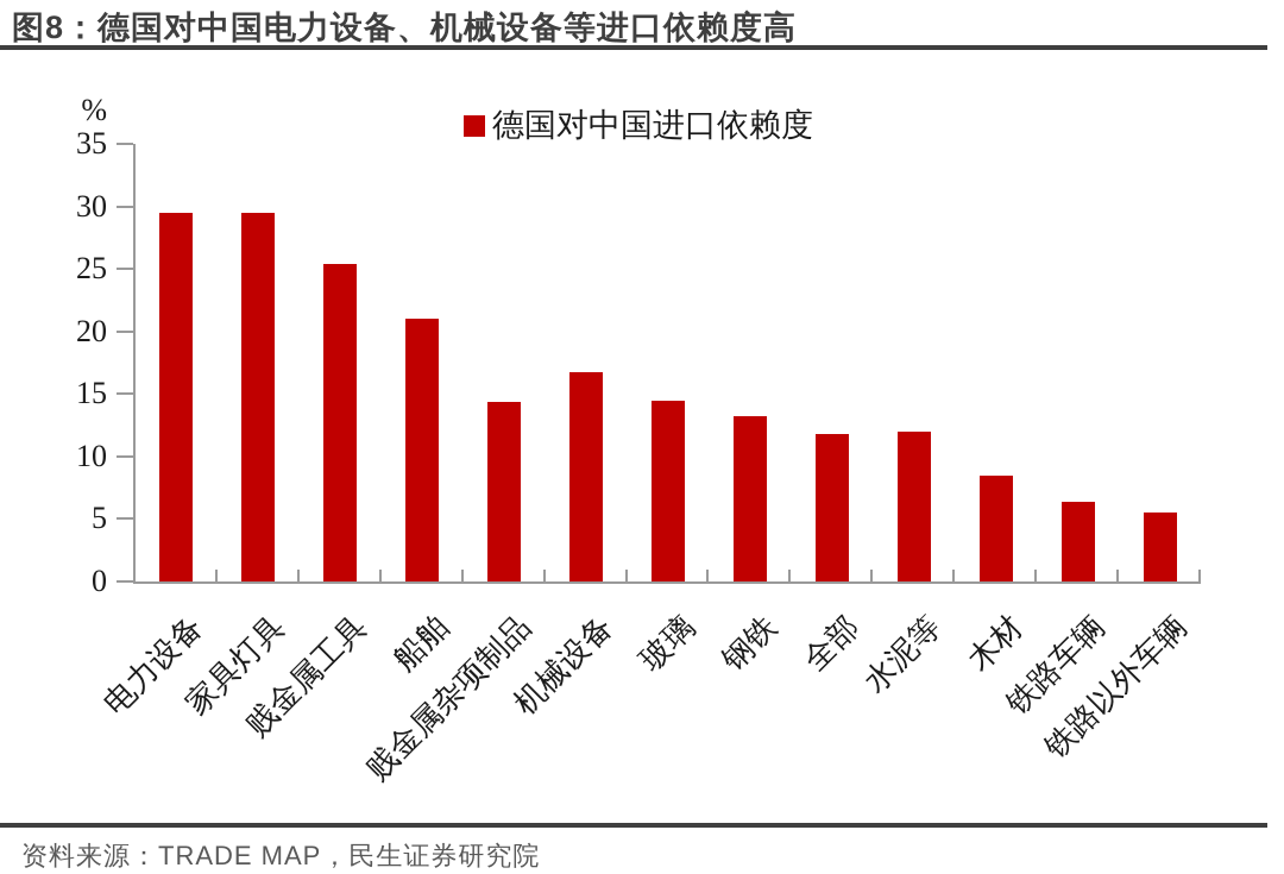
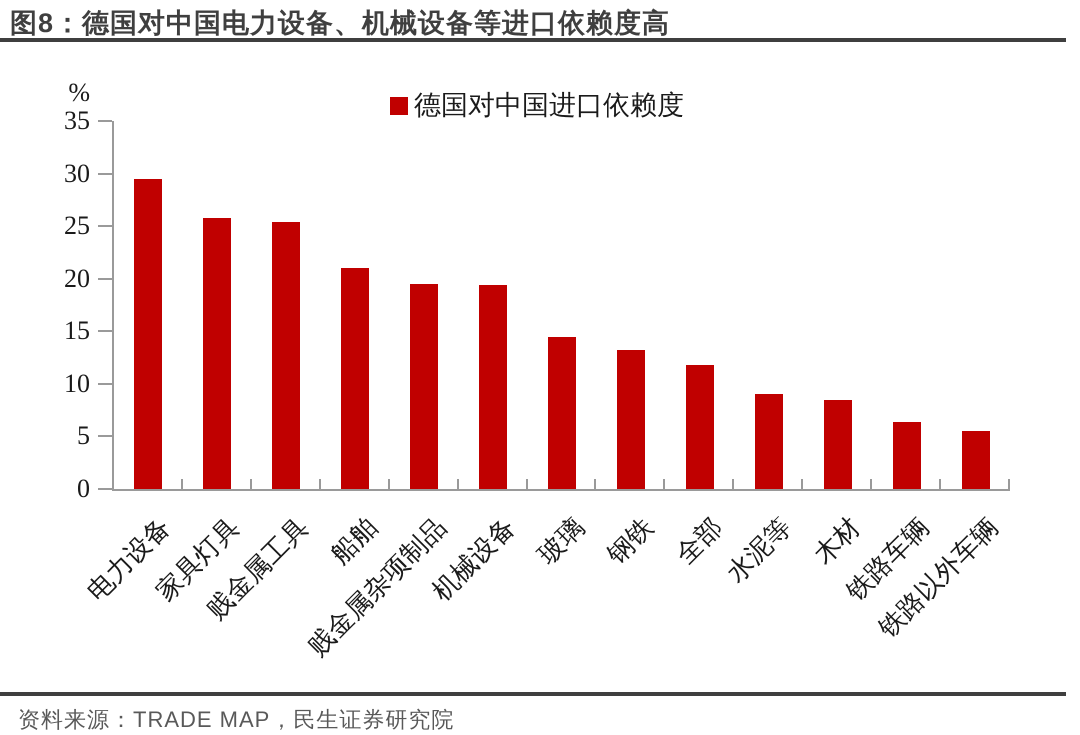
家具灯具: 29.5 -> 25.8
贱金属杂项制品: 14.4 -> 19.5
机械设备: 16.7 -> 19.4
水泥等: 12.0 -> 9.0
